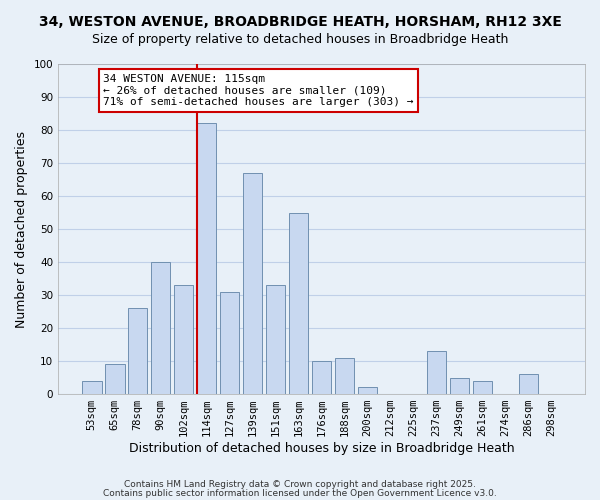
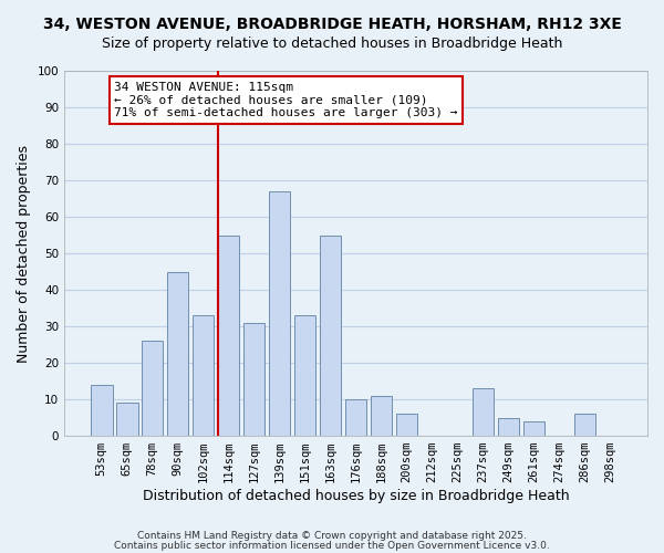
53sqm: 4 -> 14
90sqm: 40 -> 45
114sqm: 82 -> 55
200sqm: 2 -> 6
